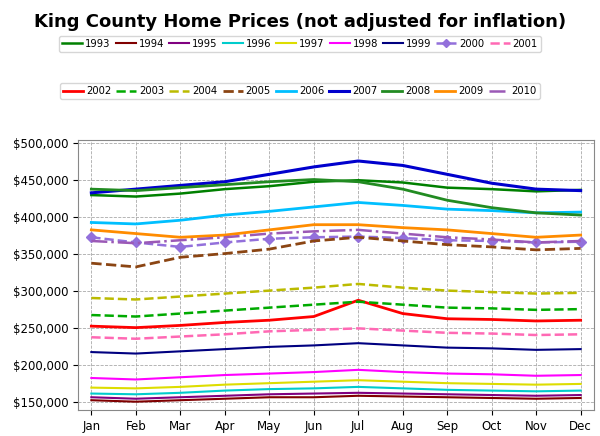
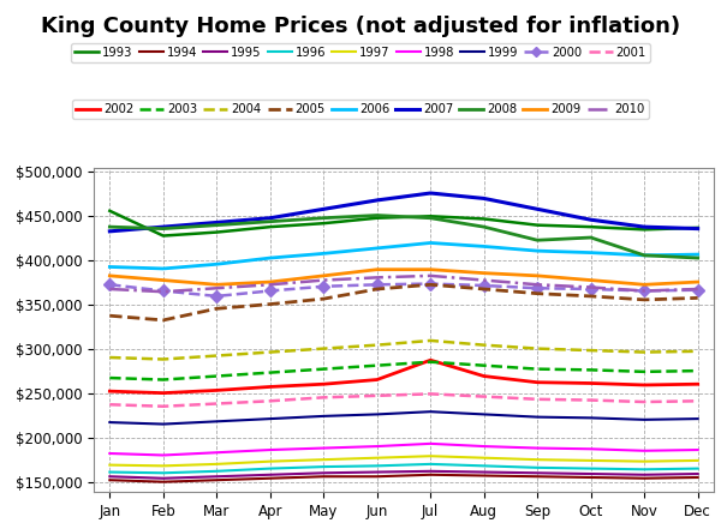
1993/Jan: $430,000 -> $456,000
2008/Oct: $413,000 -> $426,000
